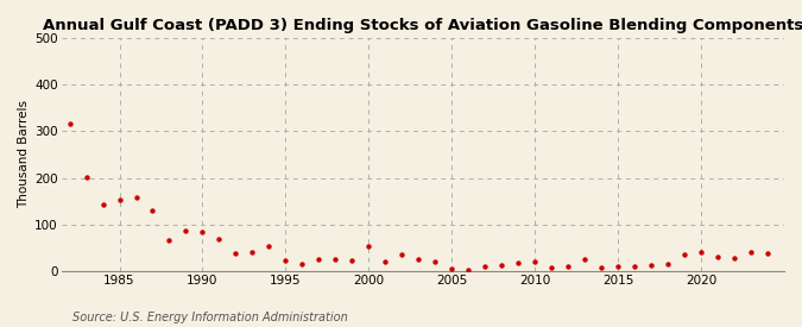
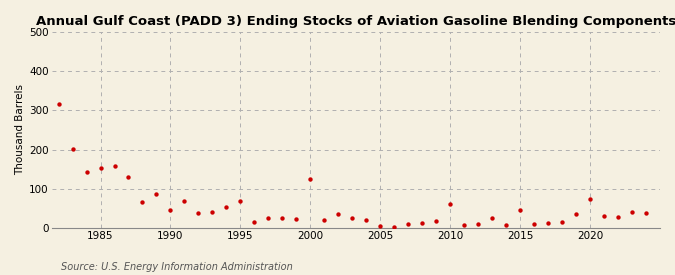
1990: 85 -> 45
1995: 22 -> 70
2000: 54 -> 125
2010: 20 -> 60
2015: 9 -> 45
2020: 42 -> 75
